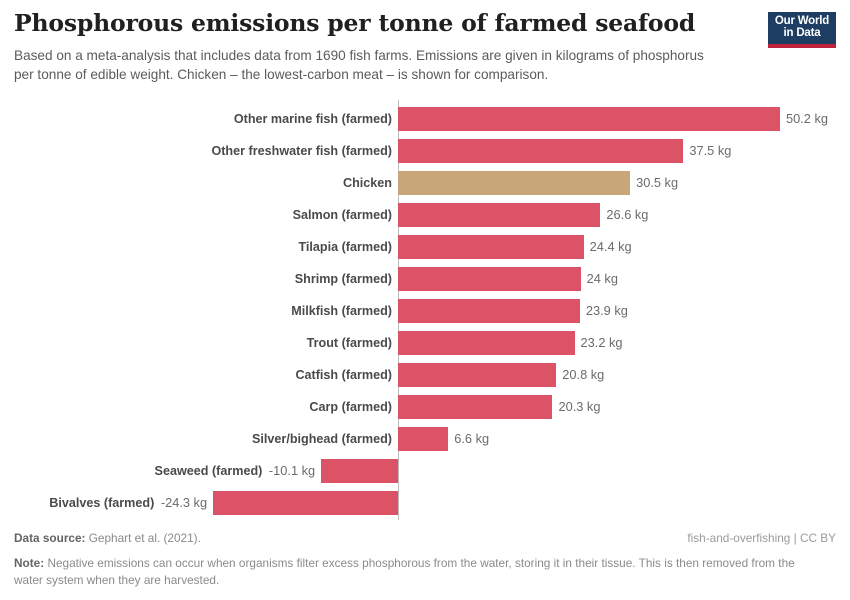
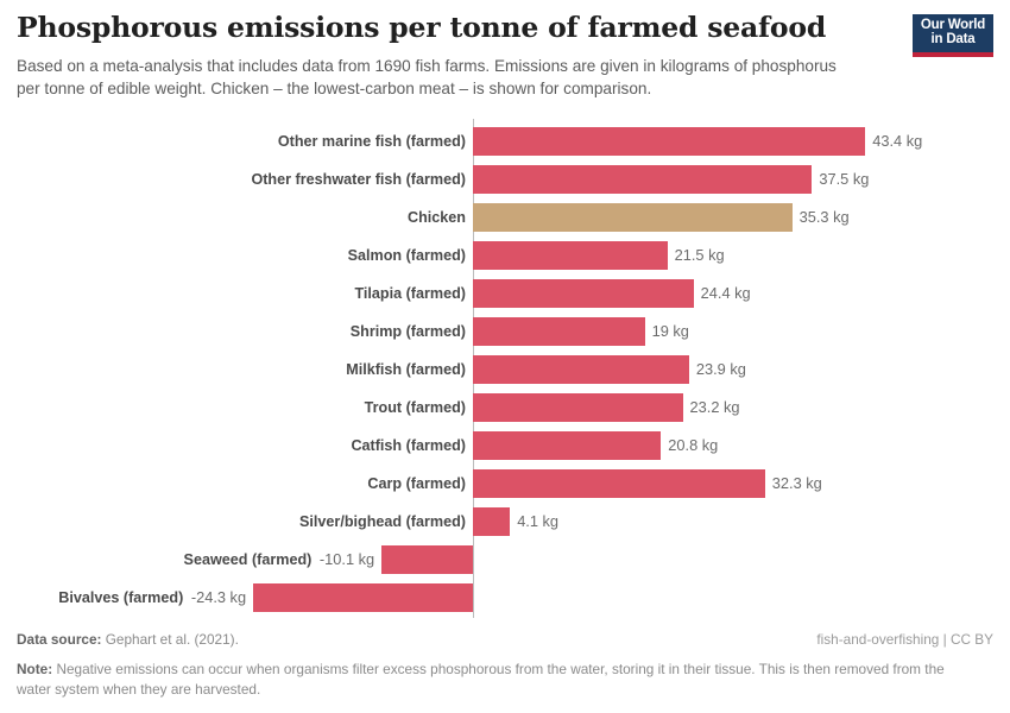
Other marine fish (farmed): 50.2 -> 43.4
Chicken: 30.5 -> 35.3
Salmon (farmed): 26.6 -> 21.5
Shrimp (farmed): 24 -> 19
Carp (farmed): 20.3 -> 32.3
Silver/bighead (farmed): 6.6 -> 4.1
